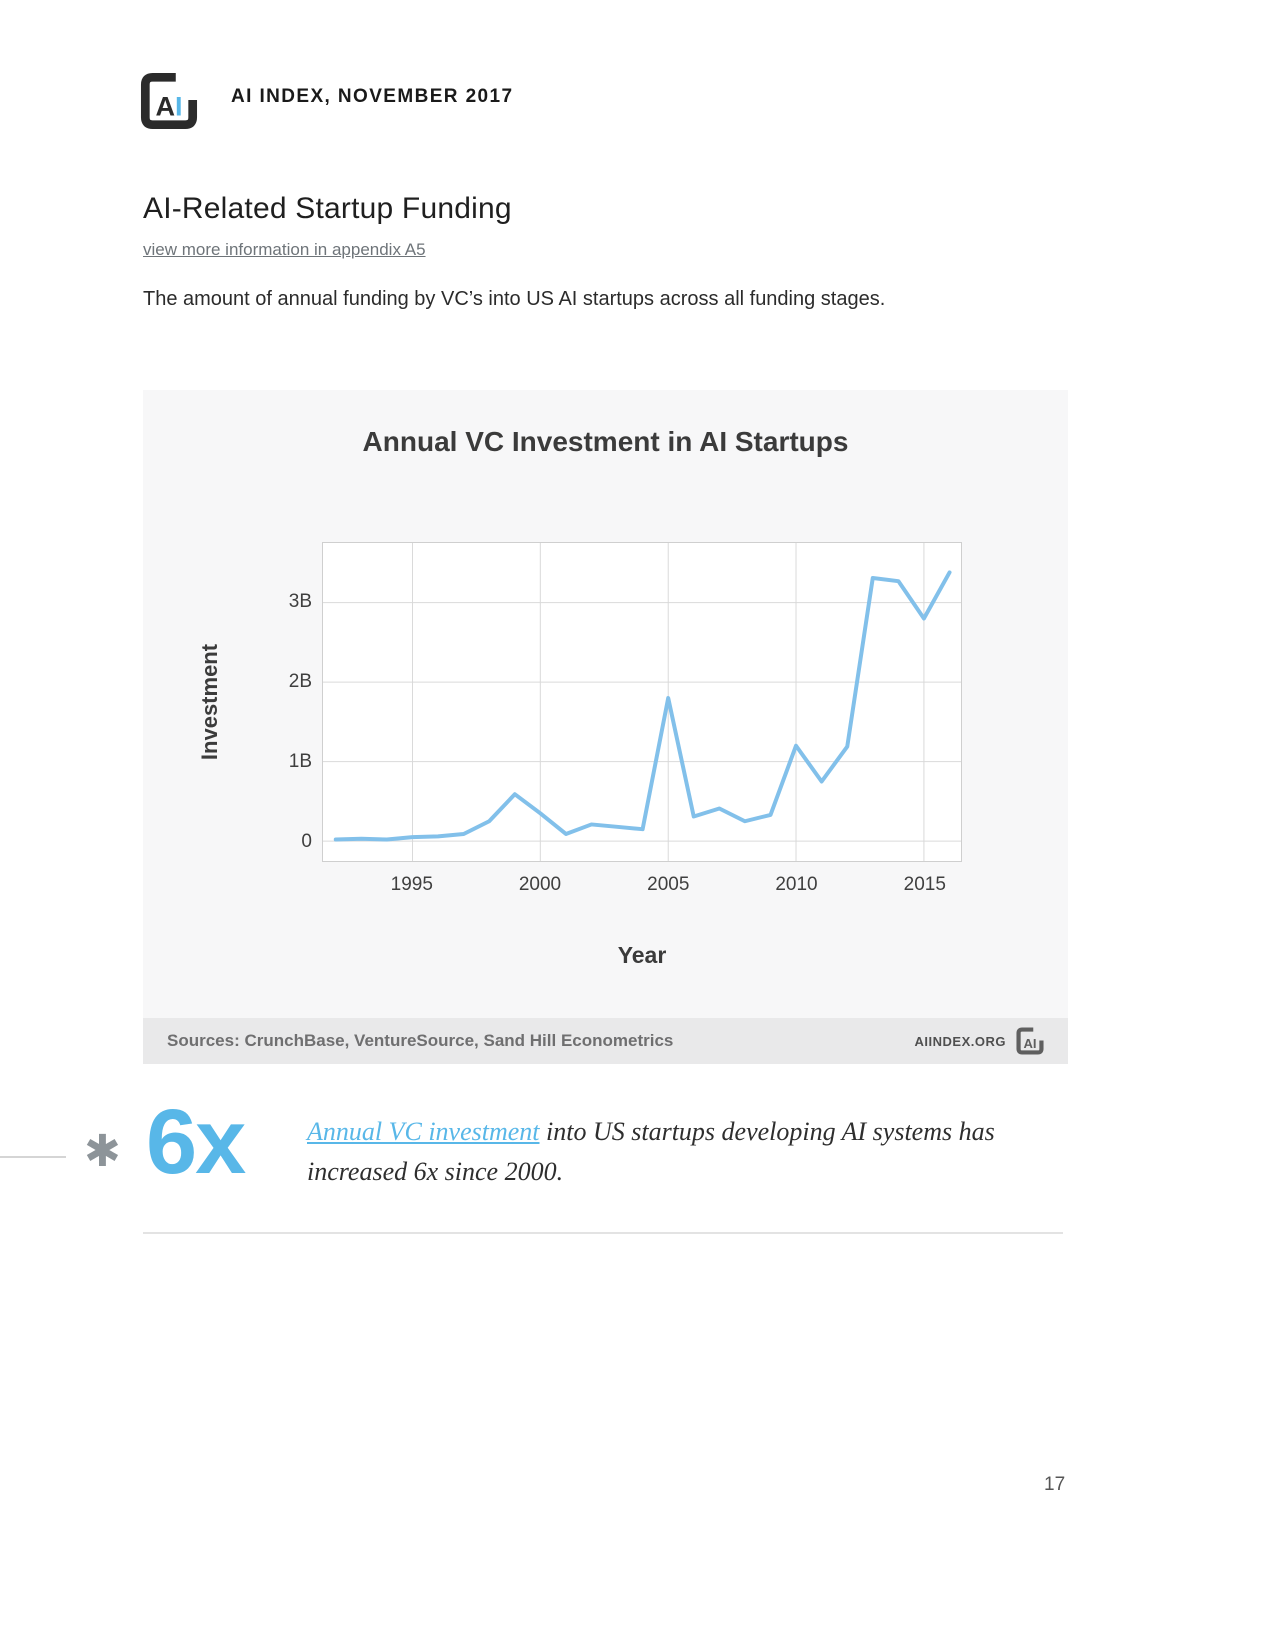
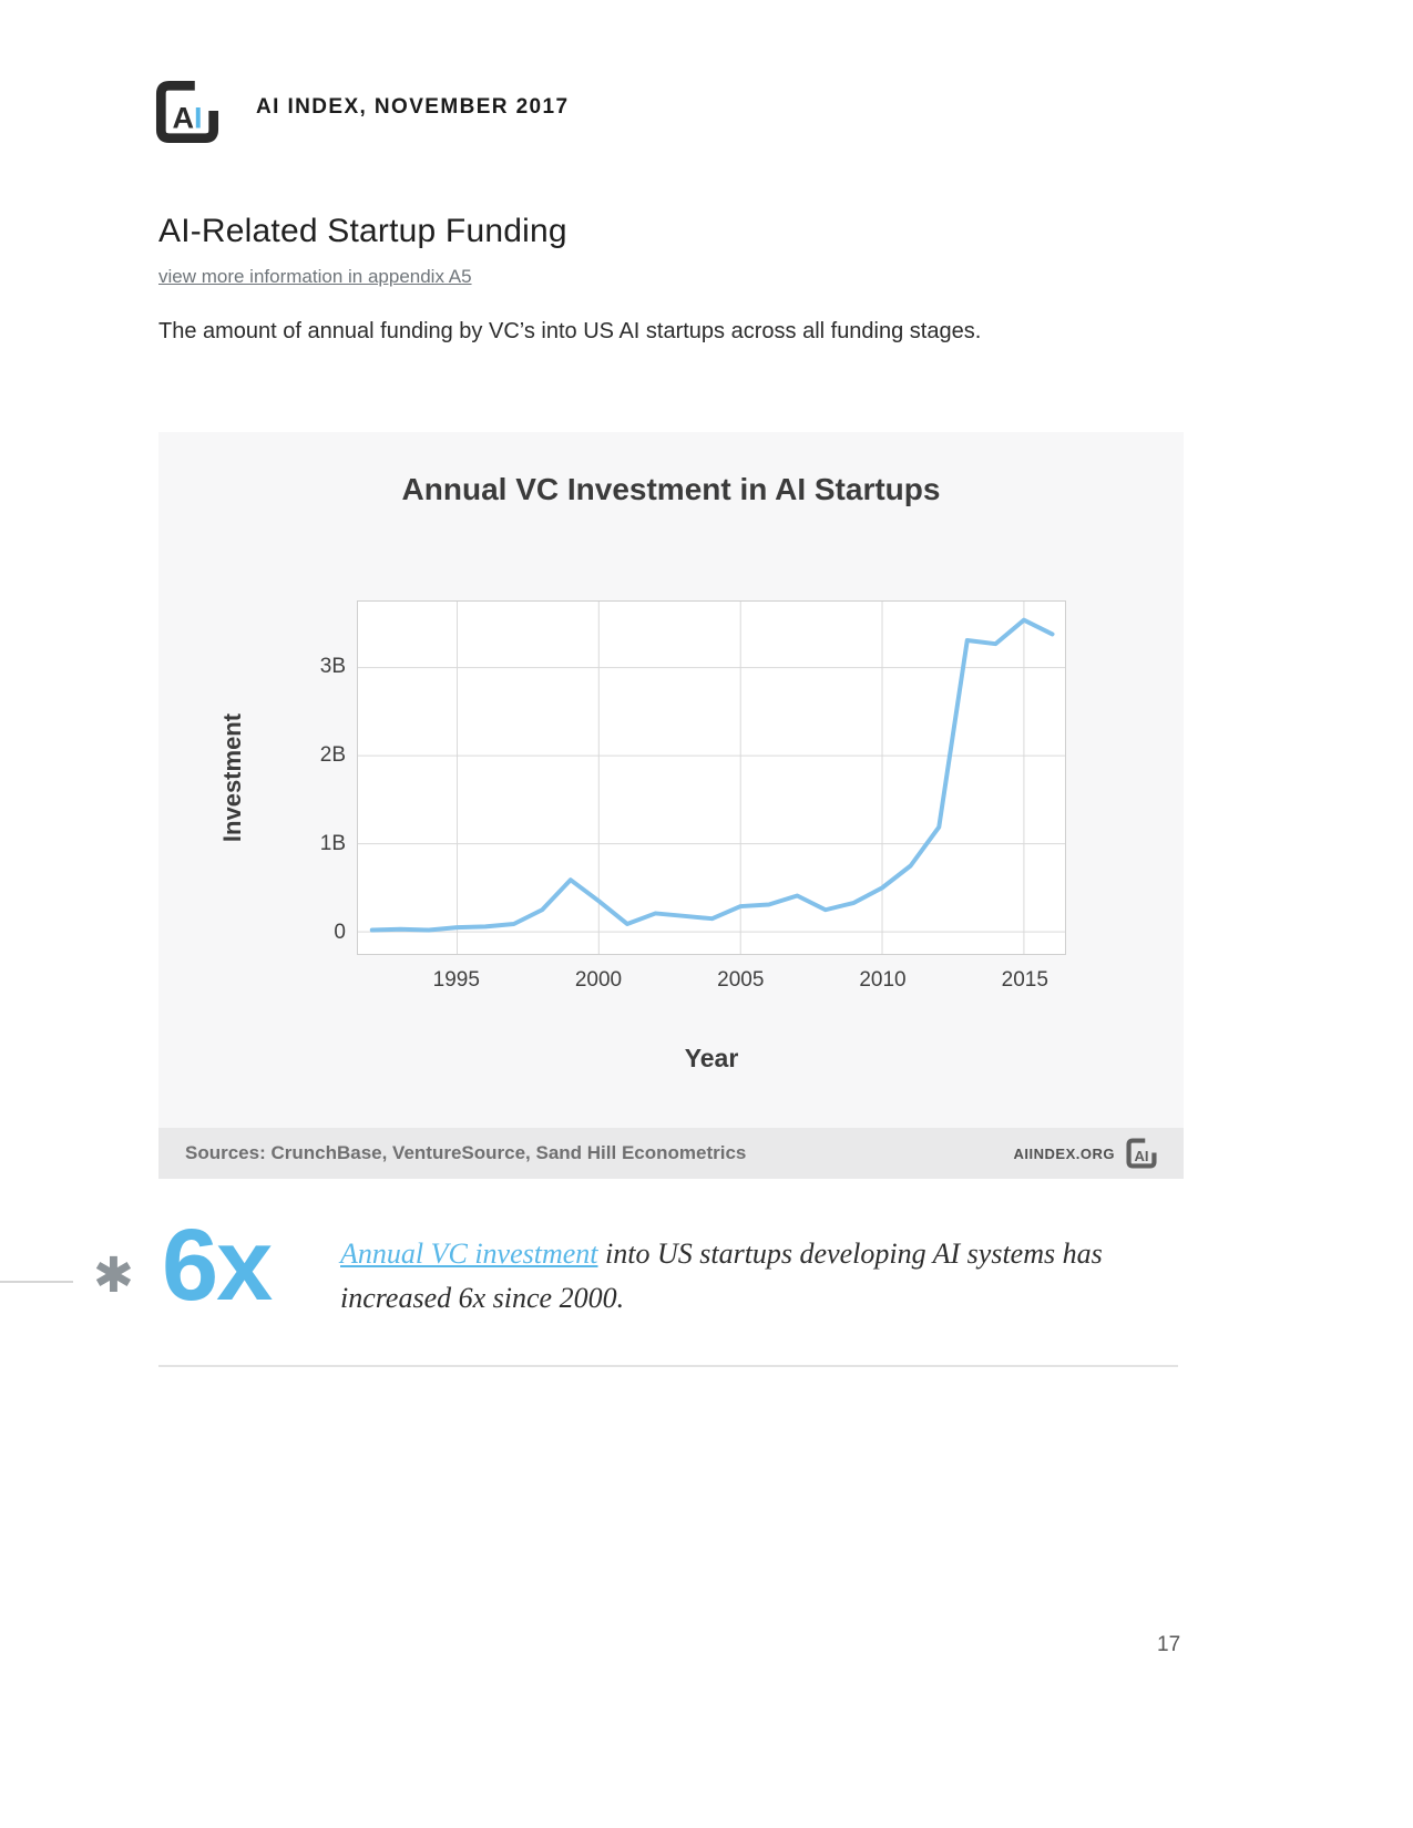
2005: 1.8B -> 0.3B
2010: 1.2B -> 0.5B
2015: 2.8B -> 3.5B
